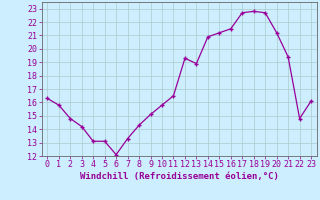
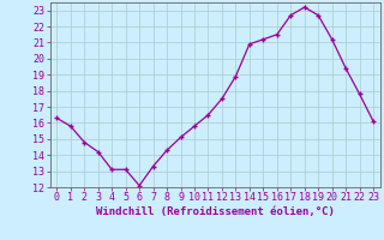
12: 19.3 -> 17.5
18: 22.8 -> 23.2
22: 14.8 -> 17.8
